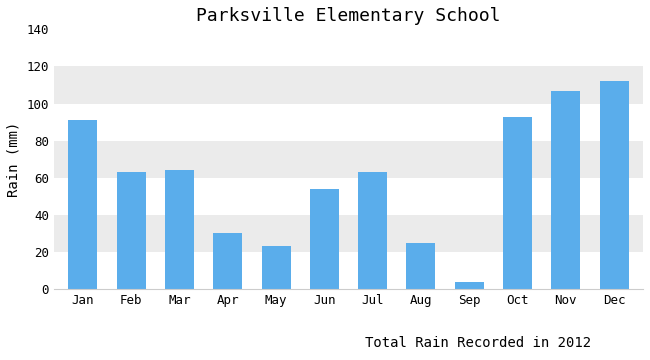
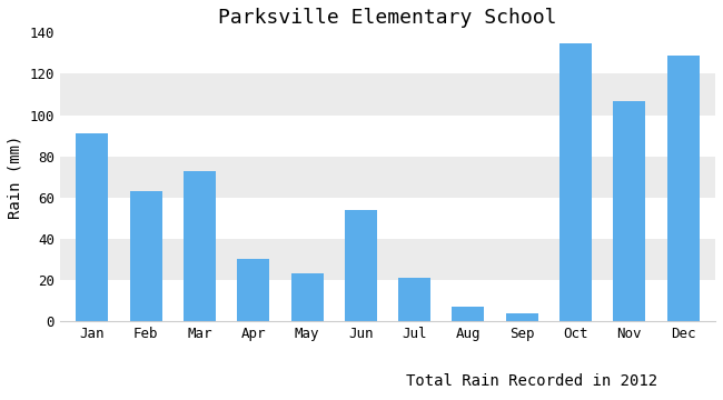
Mar: 64 -> 73
Jul: 63 -> 21
Aug: 25 -> 7
Oct: 93 -> 135
Dec: 112 -> 129
